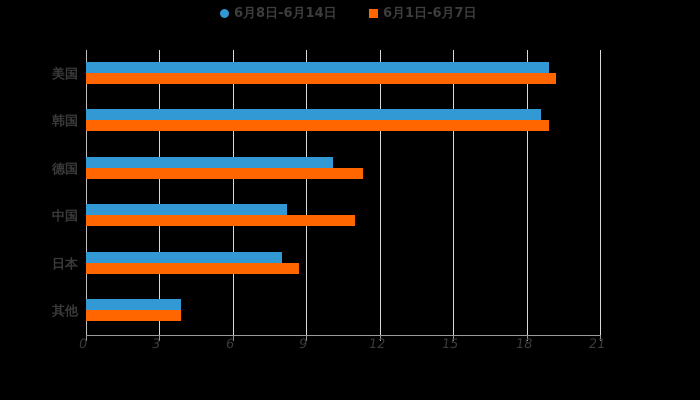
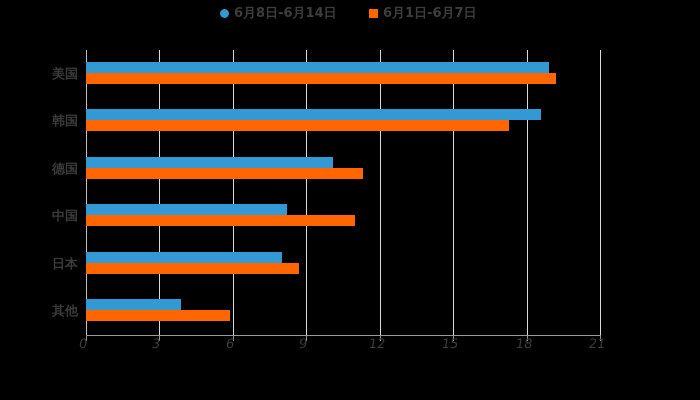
6月1日-6月7日/韩国: 18.9 -> 17.3
6月1日-6月7日/其他: 3.9 -> 5.9
